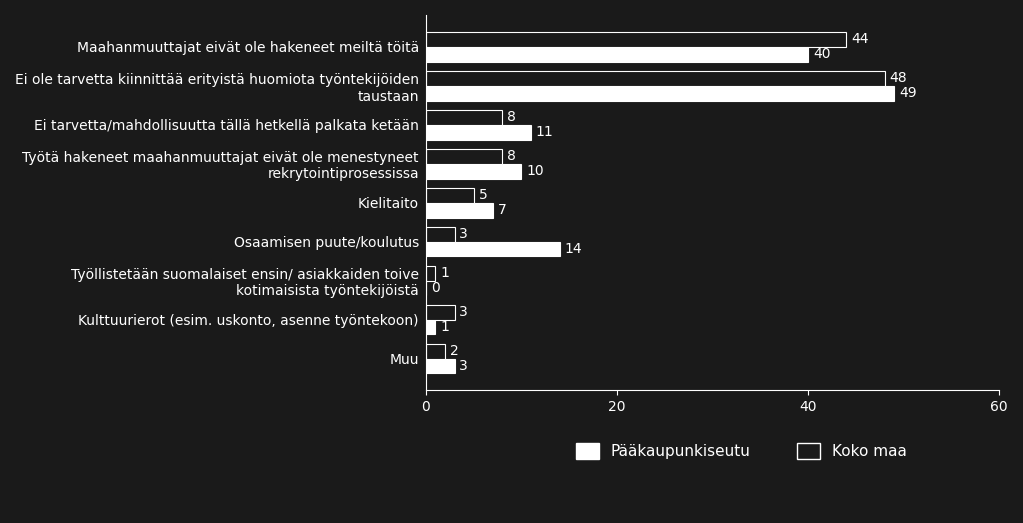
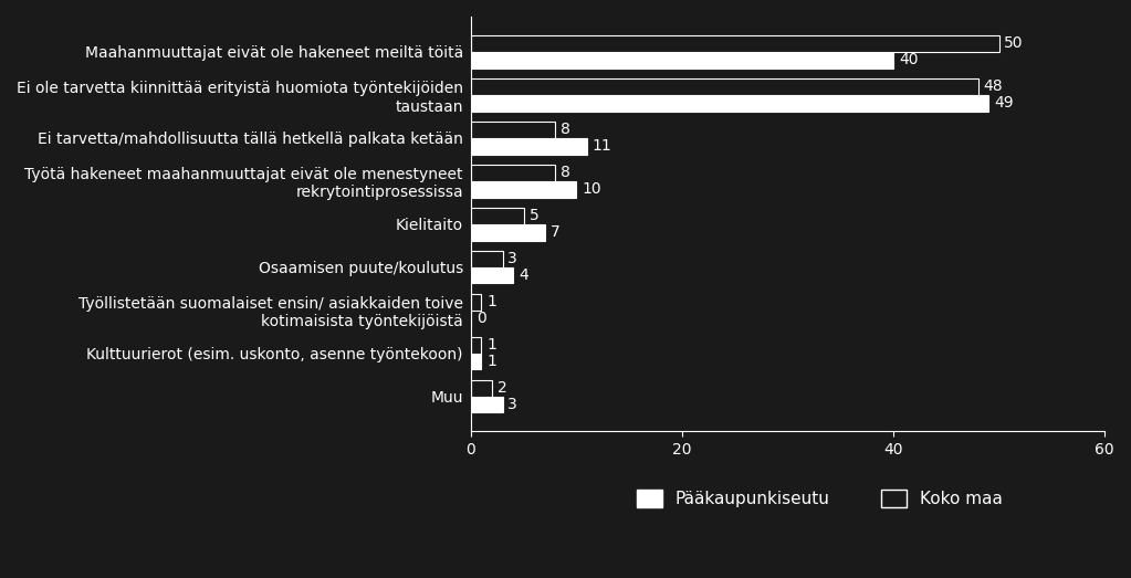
Koko maa/Maahanmuuttajat eivät ole hakeneet meiltä töitä: 44 -> 50
Pääkaupunkiseutu/Osaamisen puute/koulutus: 14 -> 4
Koko maa/Kulttuurierot (esim. uskonto, asenne työntekoon): 3 -> 1
